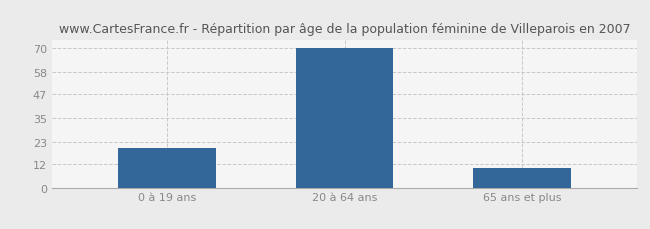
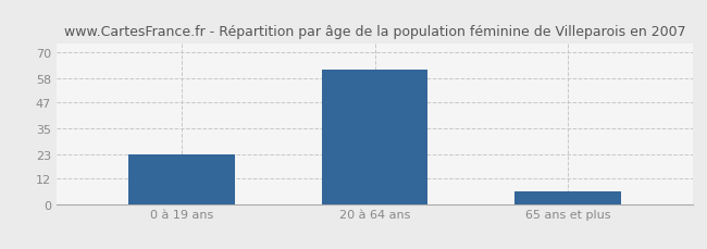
0 à 19 ans: 20 -> 23
20 à 64 ans: 70 -> 62
65 ans et plus: 10 -> 6
